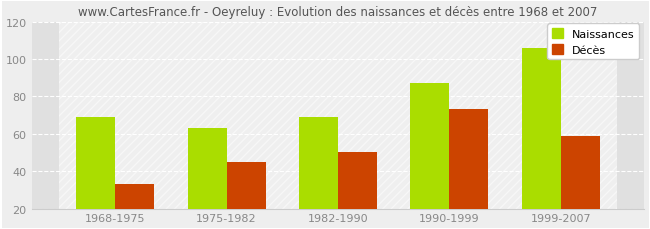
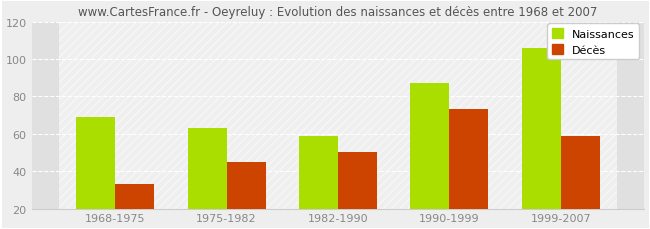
Naissances/1982-1990: 69 -> 59
